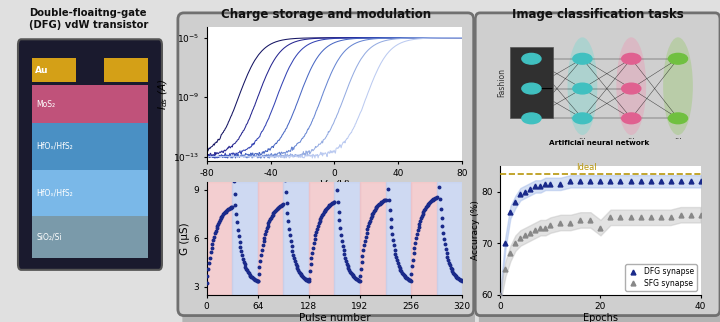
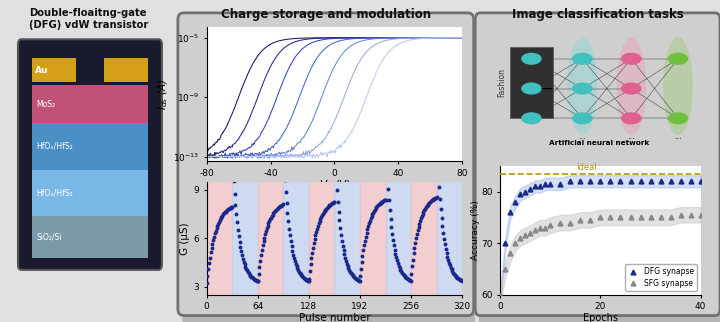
SFG synapse/20: 73.0 -> 75.0
